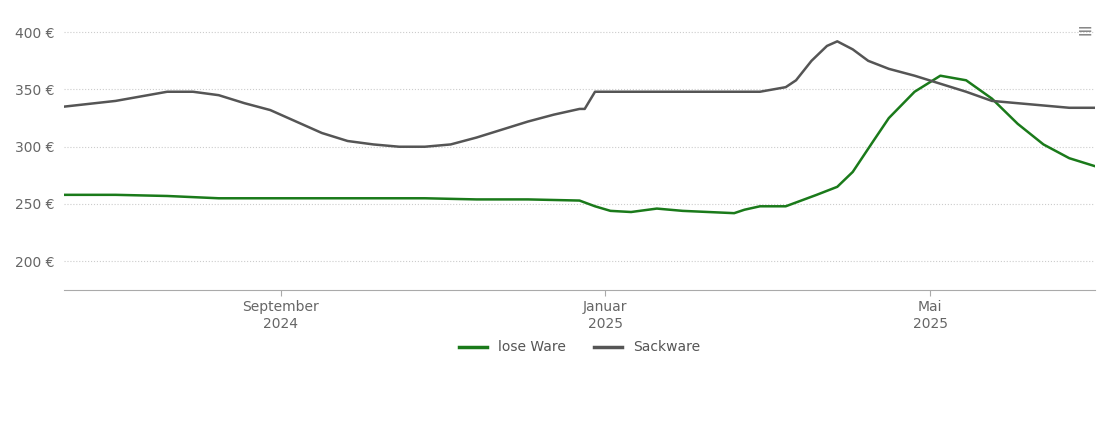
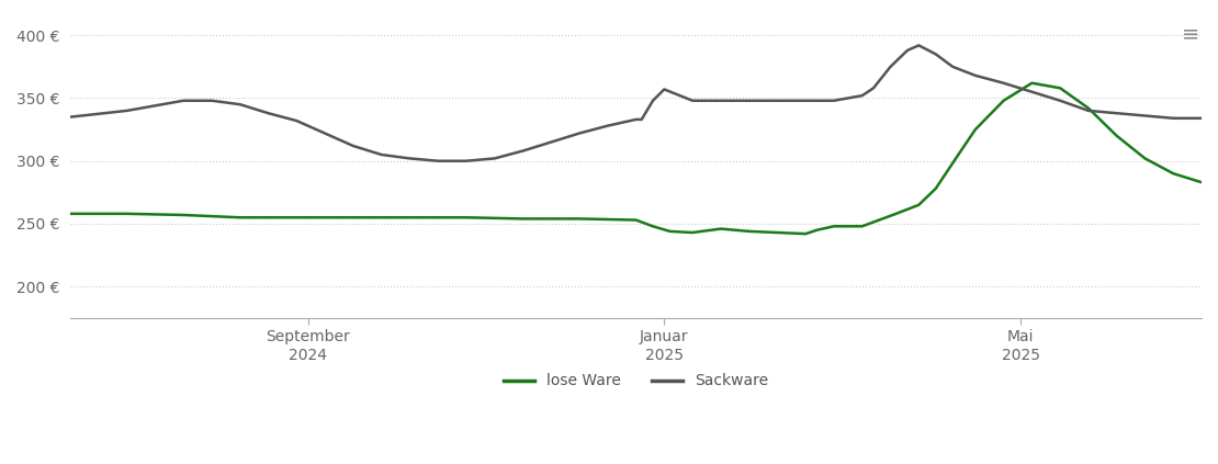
Sackware/Januar 2025: 348 € -> 357 €
